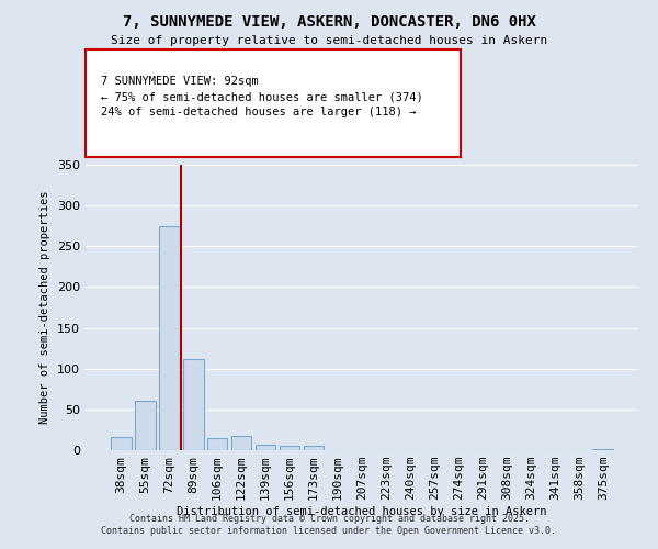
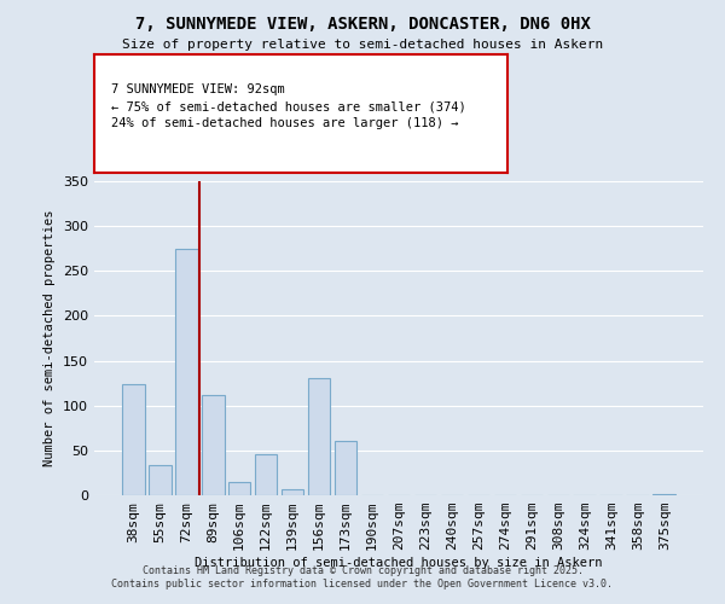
38sqm: 16 -> 124
55sqm: 61 -> 34
122sqm: 18 -> 46
156sqm: 6 -> 130
173sqm: 5 -> 60
